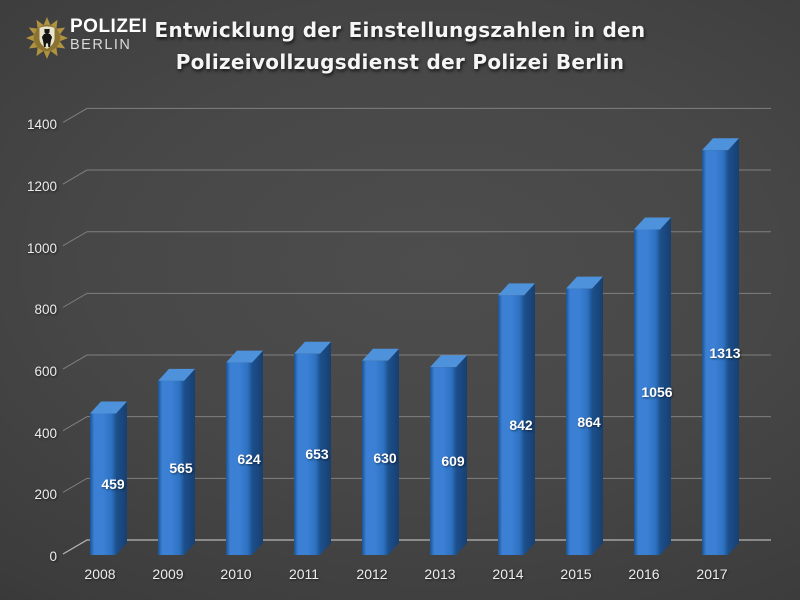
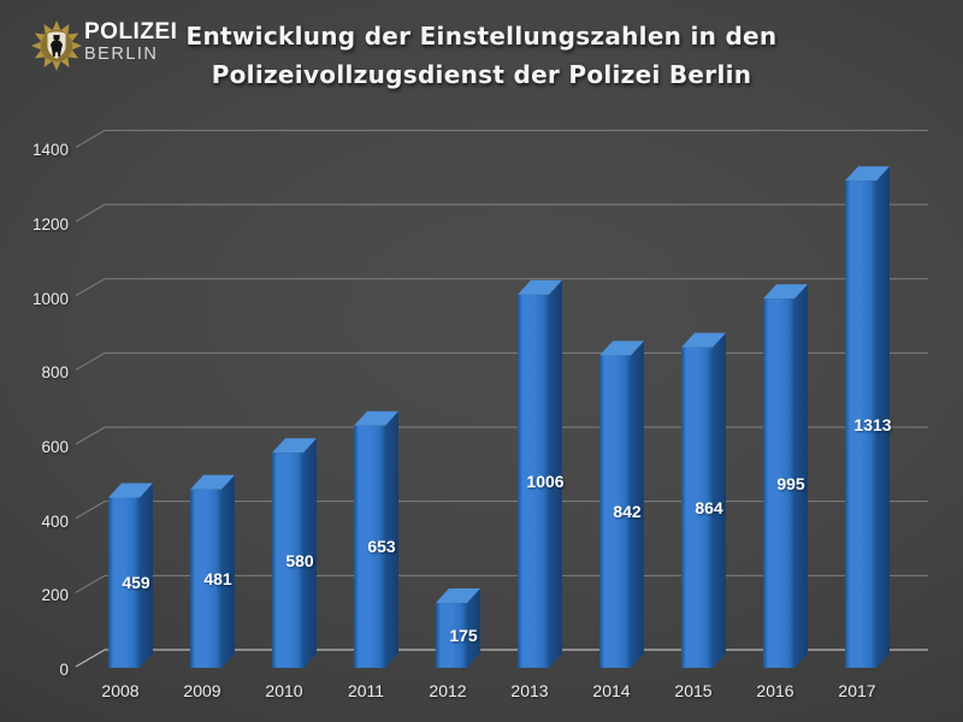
2009: 565 -> 481
2010: 624 -> 580
2012: 630 -> 175
2013: 609 -> 1006
2016: 1056 -> 995
